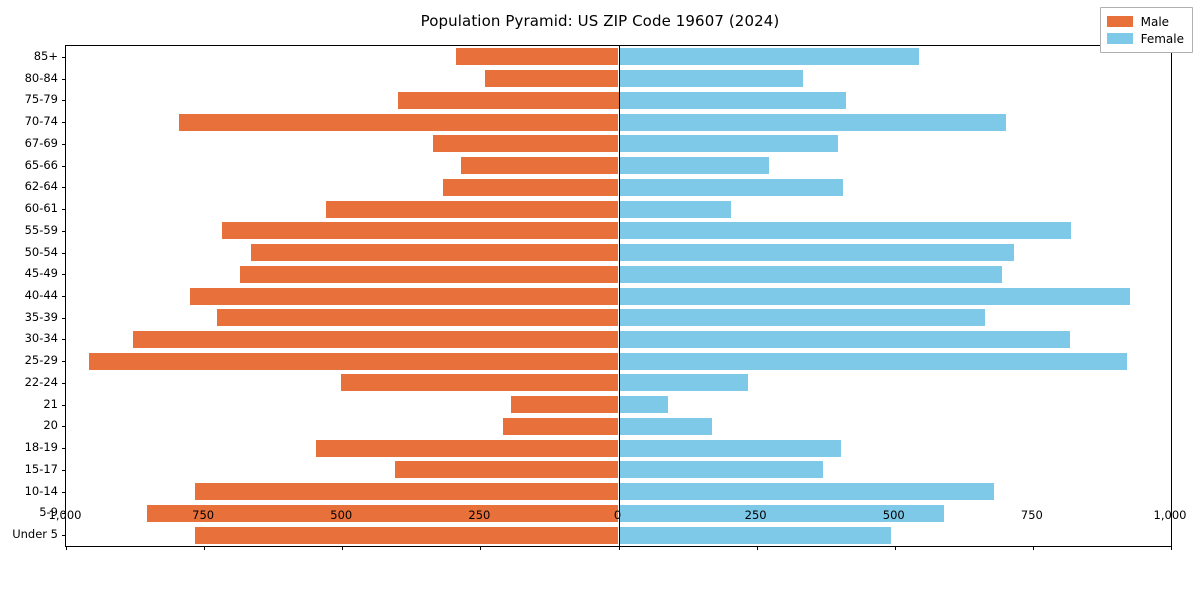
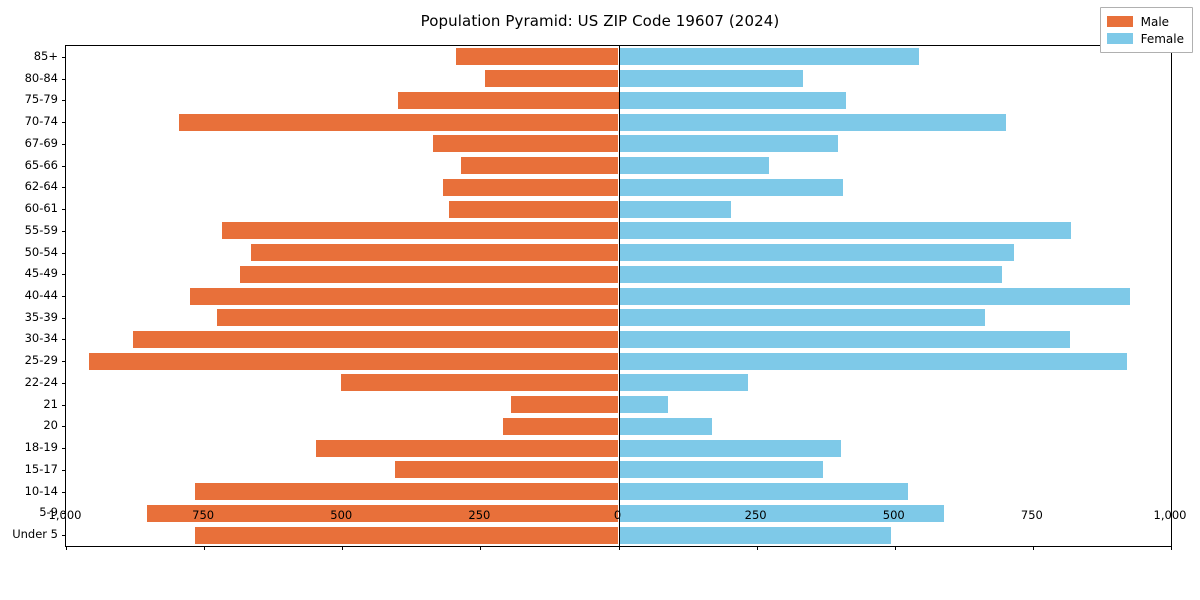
Male/60-61: 530 -> 310
Female/10-14: 680 -> 520
